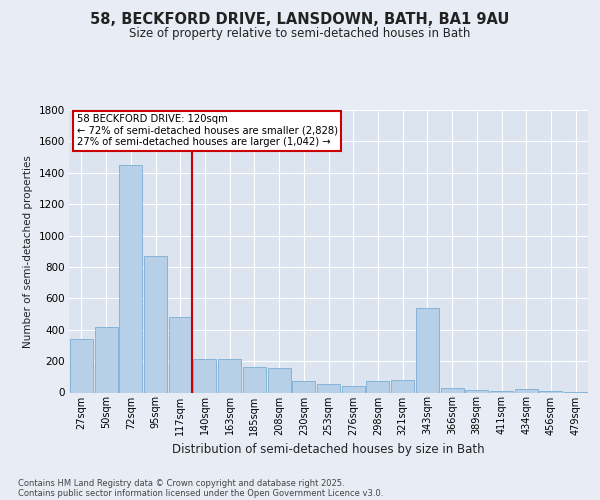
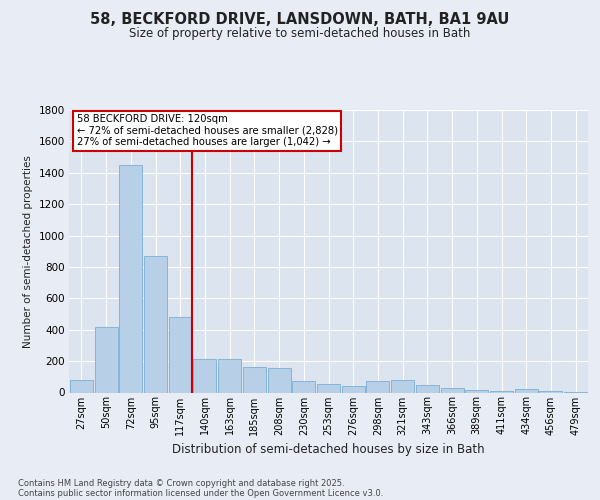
27sqm: 340 -> 80
343sqm: 540 -> 50
